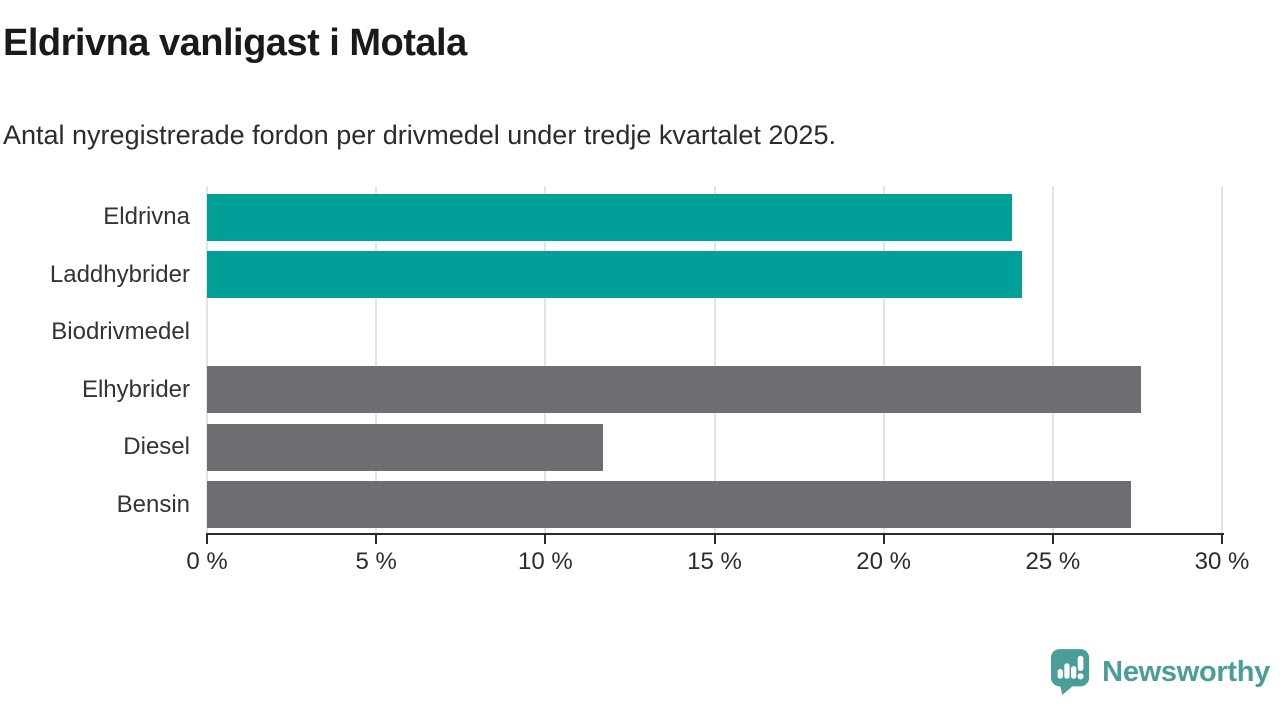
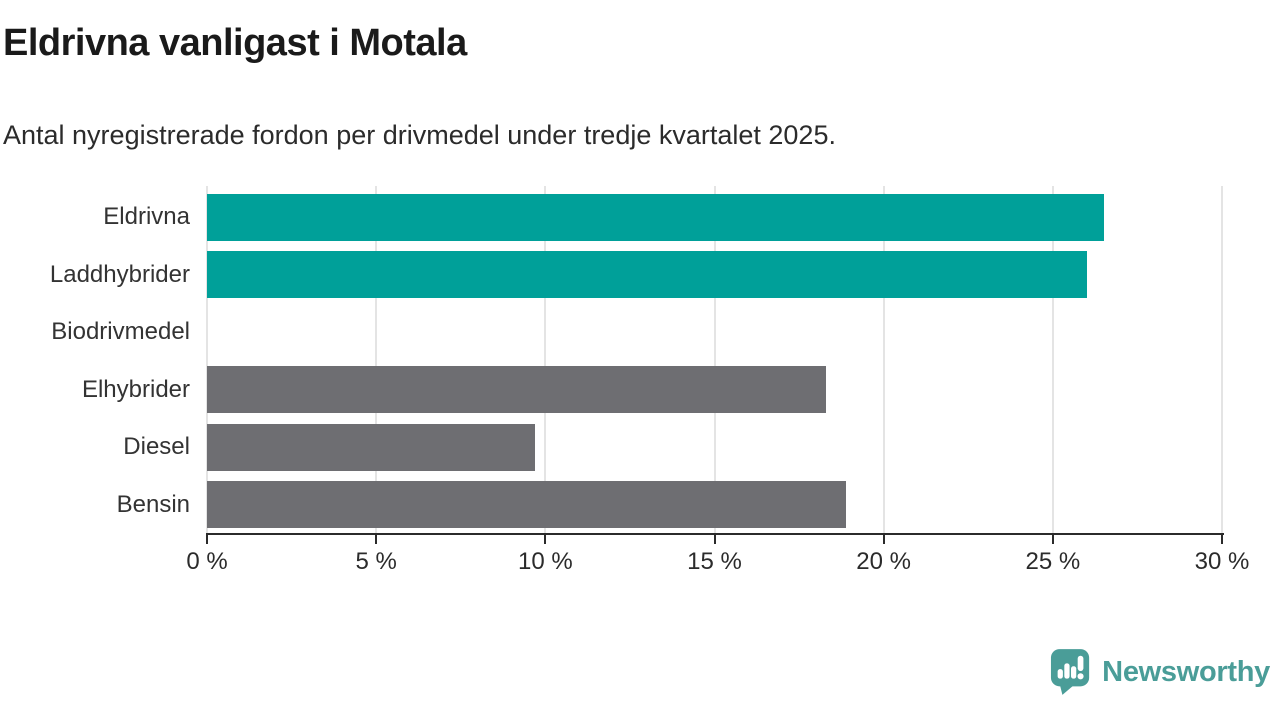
Eldrivna: 23.8% -> 26.5%
Laddhybrider: 24.1% -> 26.0%
Elhybrider: 27.6% -> 18.3%
Diesel: 11.7% -> 9.7%
Bensin: 27.3% -> 18.9%
